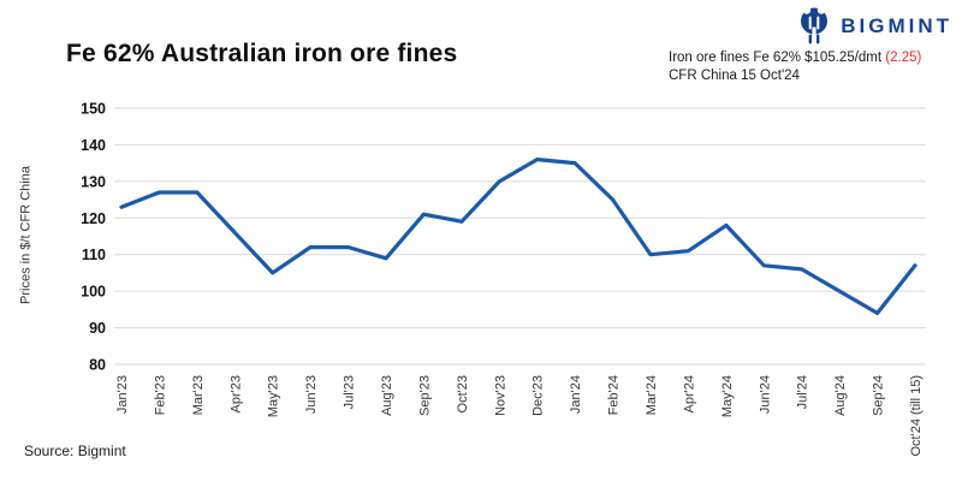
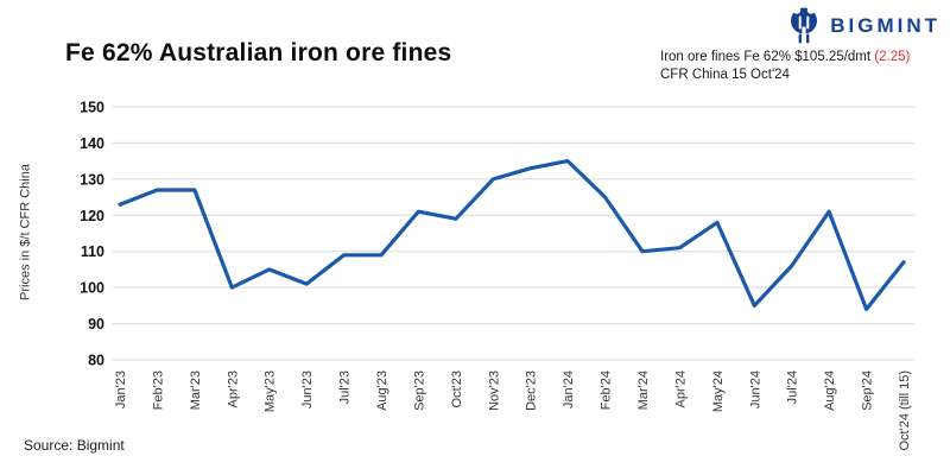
Apr'23: 116 -> 100
Jun'23: 112 -> 101
Jul'23: 112 -> 109
Dec'23: 136 -> 133
Jun'24: 107 -> 95
Aug'24: 100 -> 121
